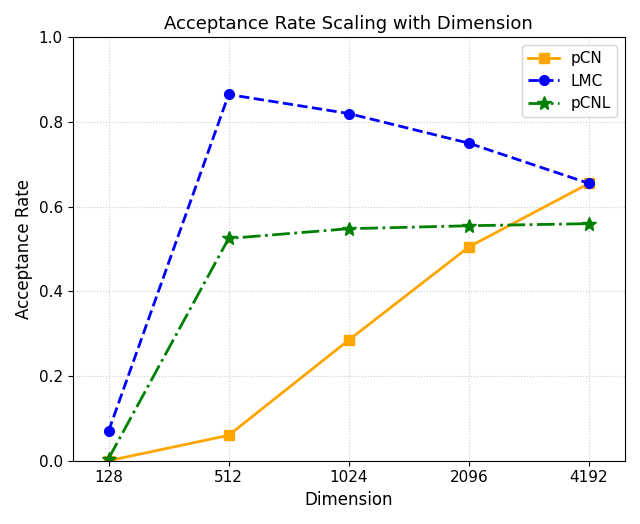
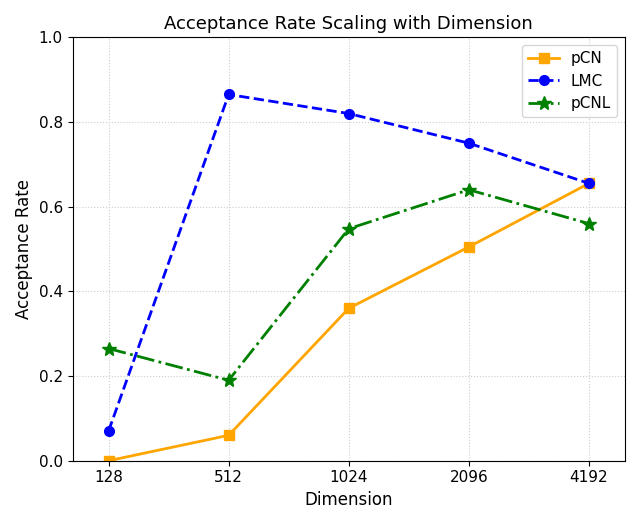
pCNL/128: 0.005 -> 0.265
pCNL/512: 0.525 -> 0.190
pCN/1024: 0.285 -> 0.360
pCNL/2096: 0.555 -> 0.640
